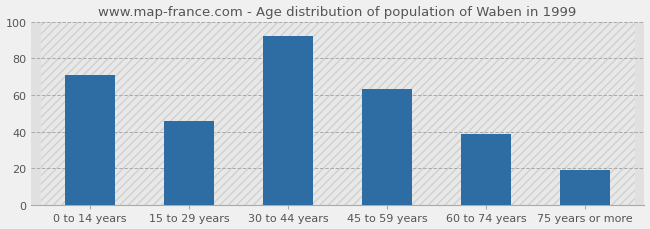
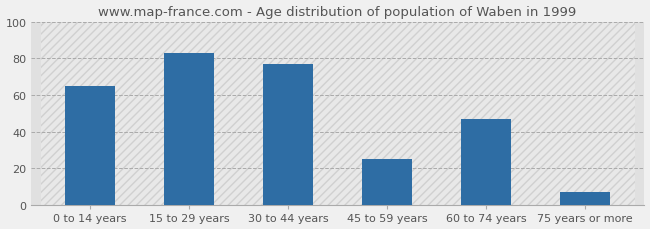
0 to 14 years: 71 -> 65
15 to 29 years: 46 -> 83
30 to 44 years: 92 -> 77
45 to 59 years: 63 -> 25
60 to 74 years: 39 -> 47
75 years or more: 19 -> 7
